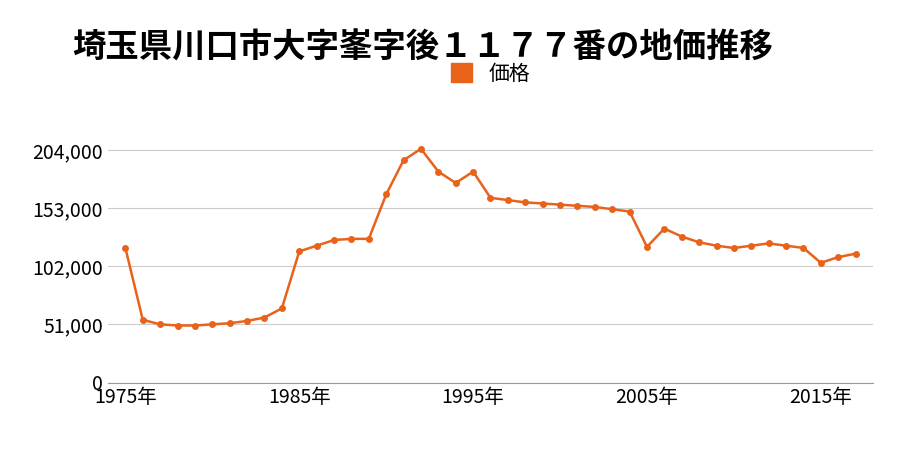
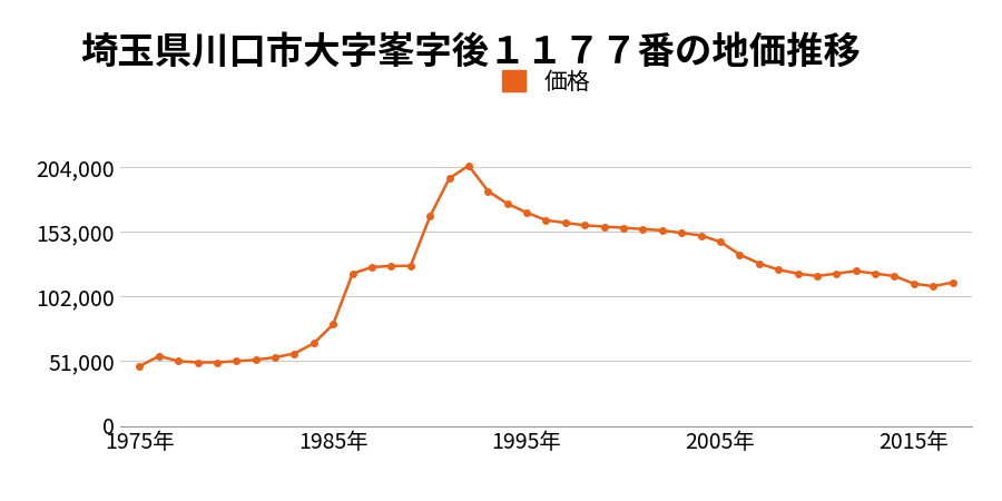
1975年: 118,000 -> 47,000
1985年: 115,000 -> 80,000
1995年: 185,000 -> 168,000
2005年: 119,000 -> 145,000
2015年: 105,000 -> 112,000
